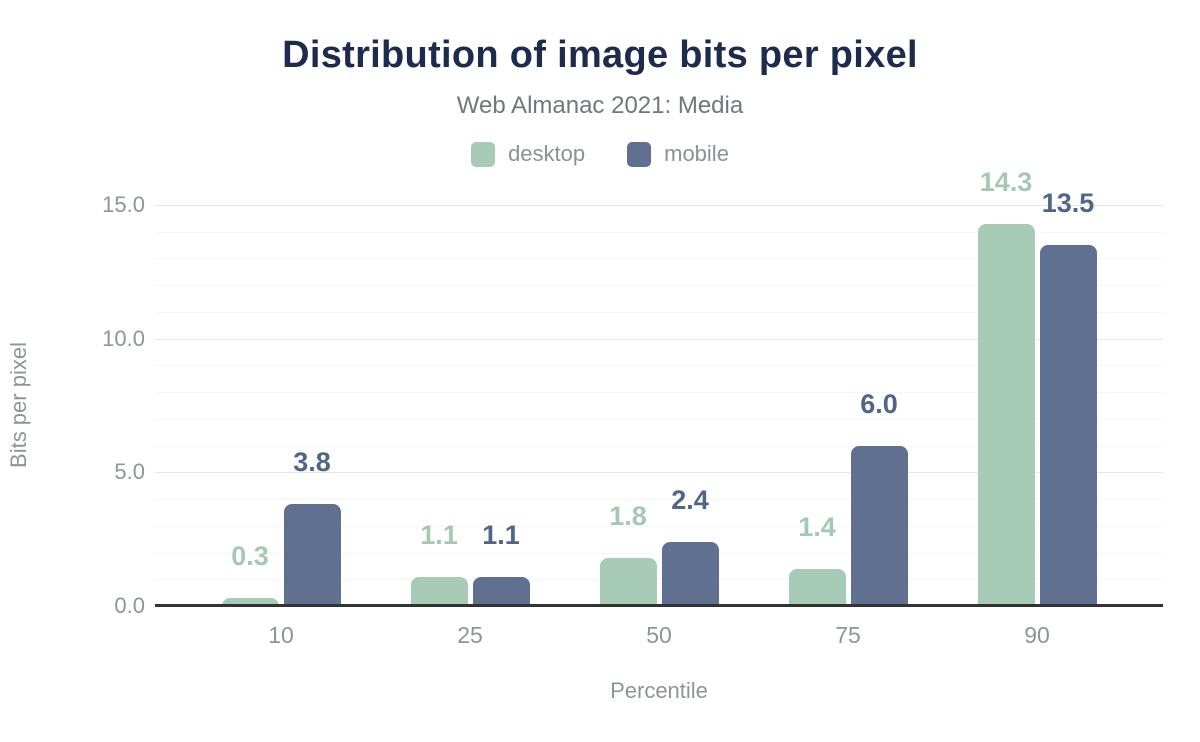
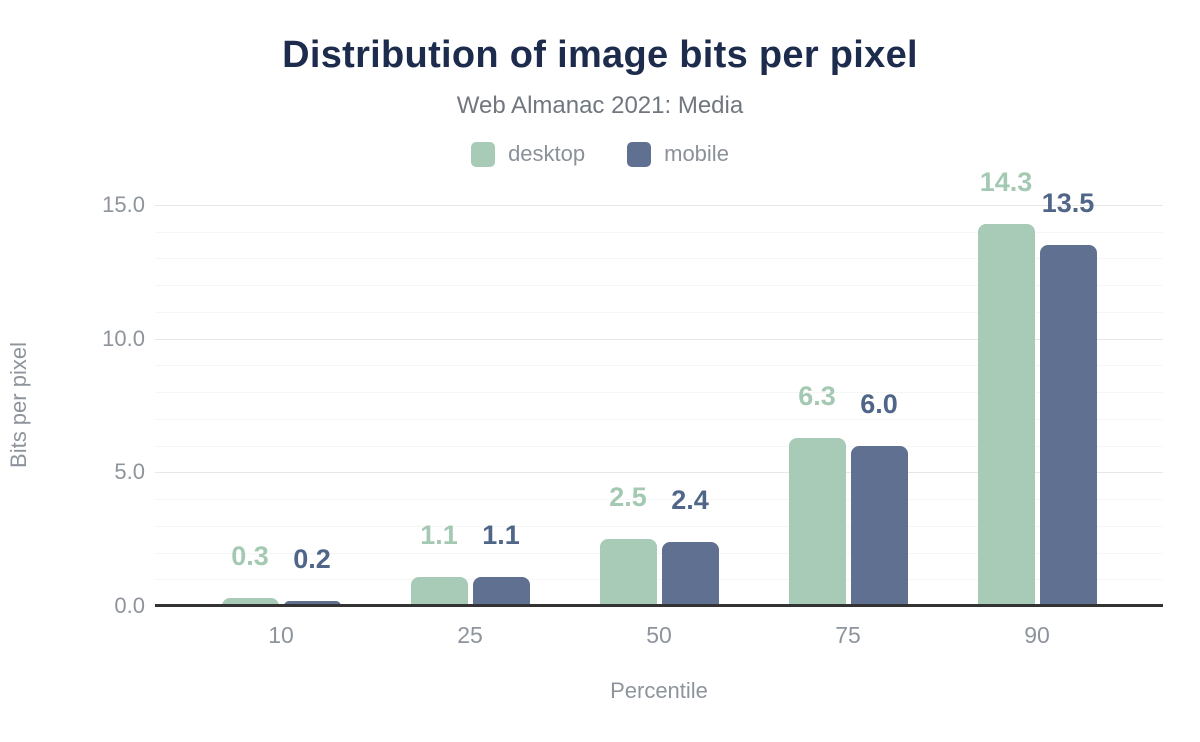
mobile/10: 3.8 -> 0.2
desktop/50: 1.8 -> 2.5
desktop/75: 1.4 -> 6.3
